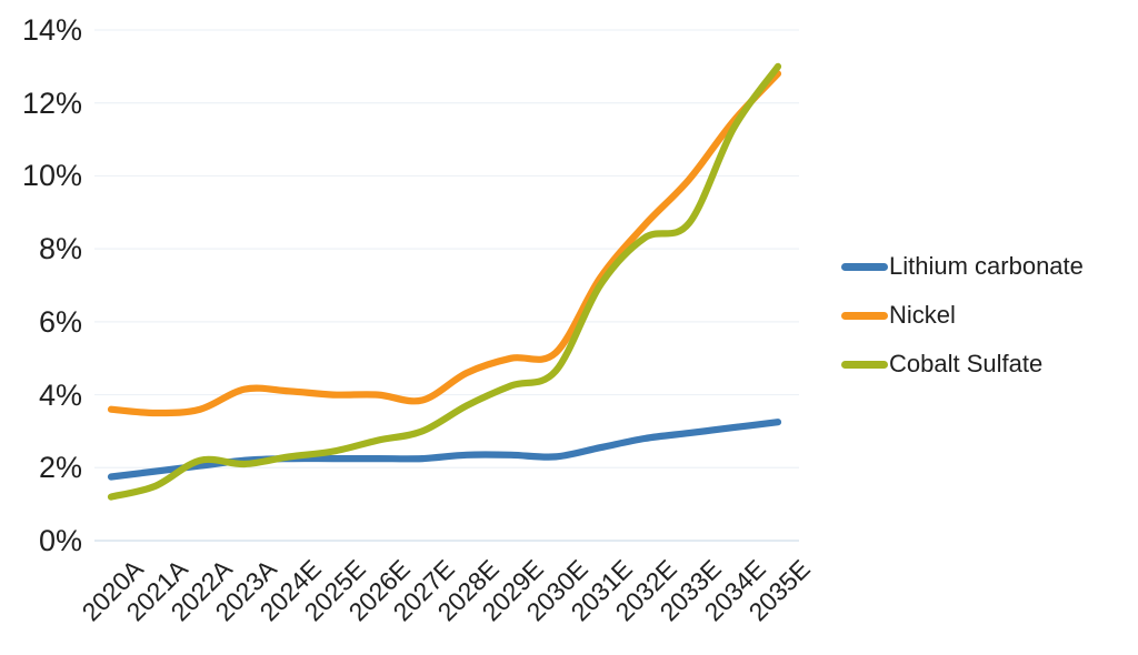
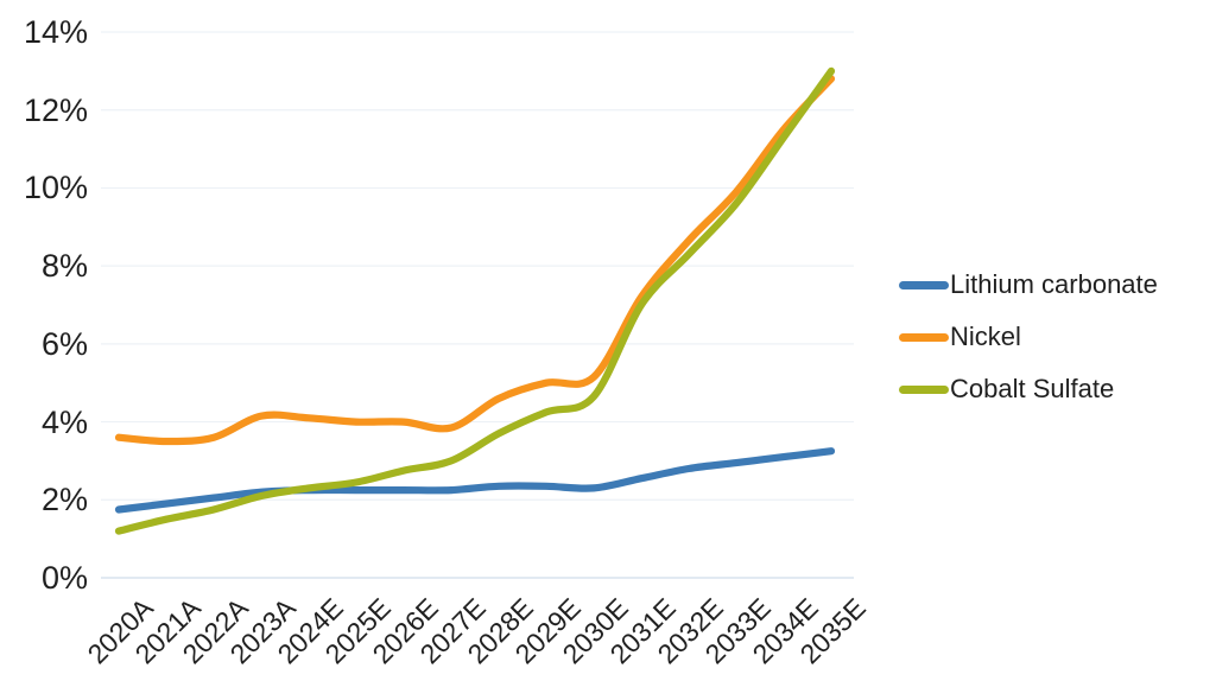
Cobalt Sulfate/2022A: 2.2% -> 1.8%
Cobalt Sulfate/2033E: 8.7% -> 9.6%
